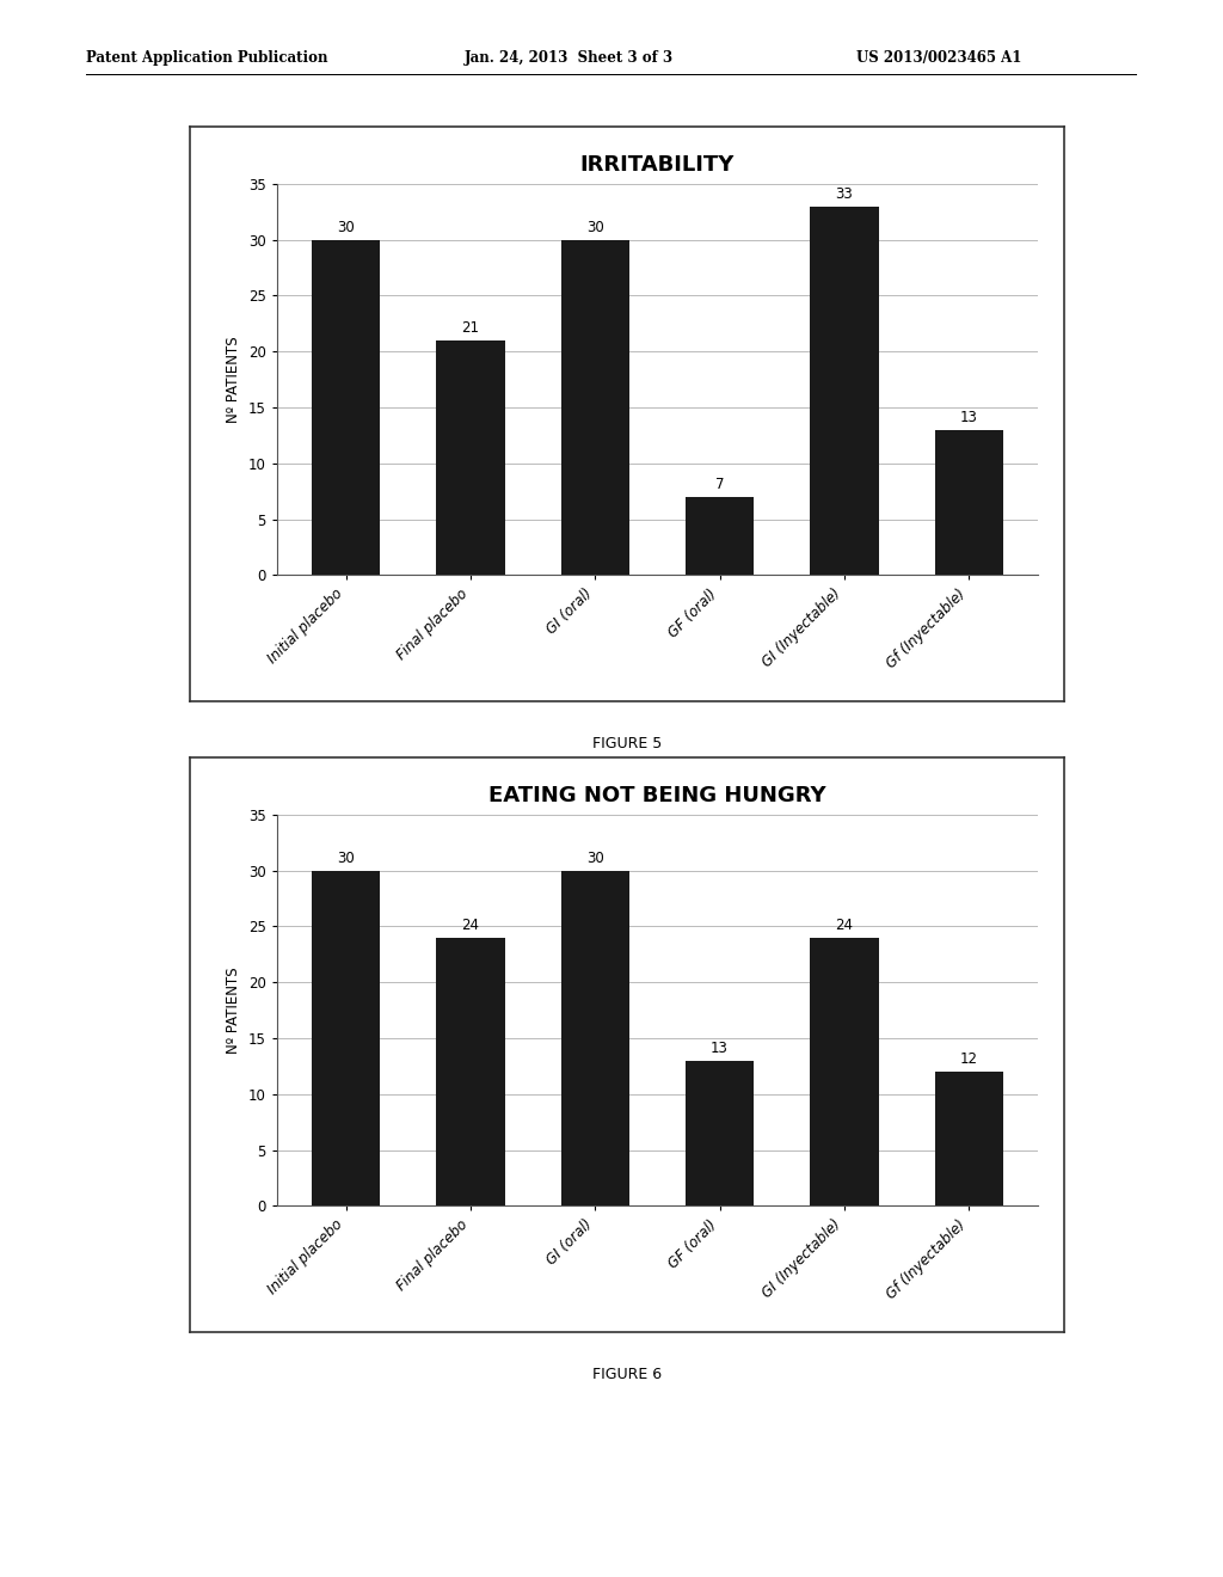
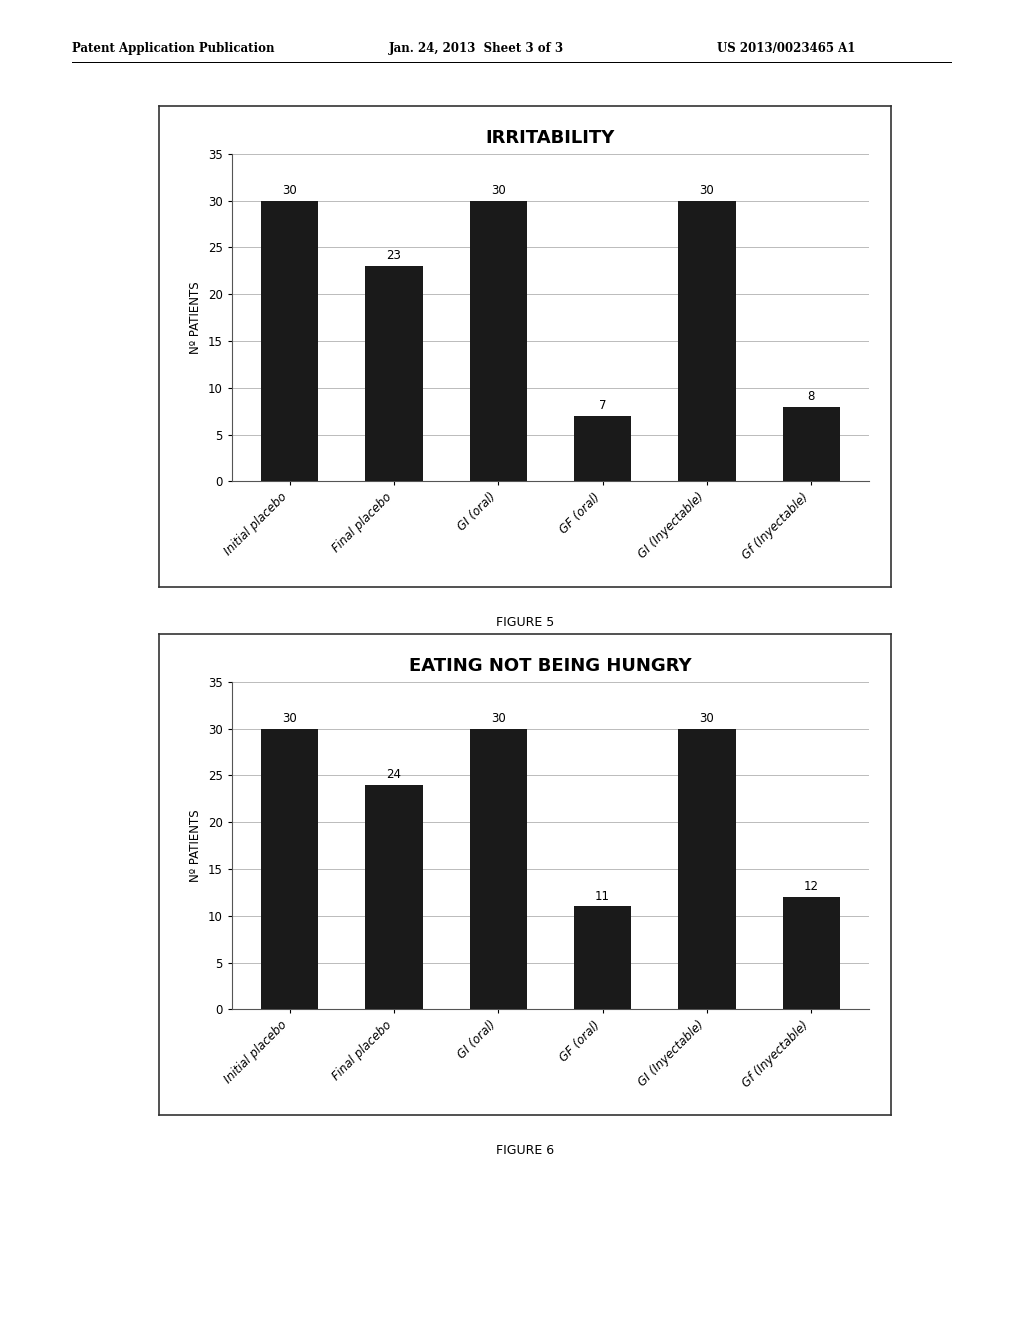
IRRITABILITY/Final placebo: 21 -> 23
IRRITABILITY/GI (Inyectable): 33 -> 30
IRRITABILITY/Gf (Inyectable): 13 -> 8
EATING NOT BEING HUNGRY/GF (oral): 13 -> 11
EATING NOT BEING HUNGRY/GI (Inyectable): 24 -> 30
